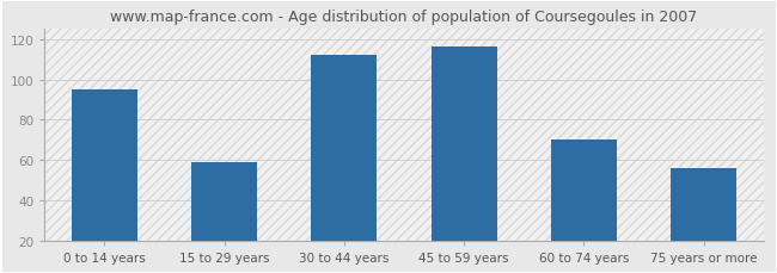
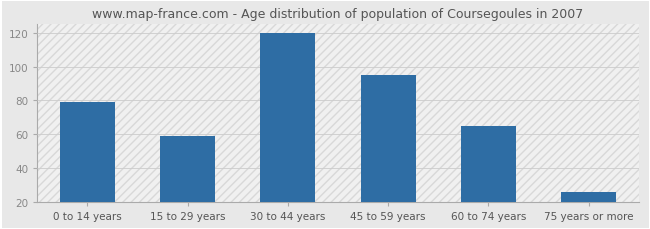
0 to 14 years: 95 -> 79
30 to 44 years: 112 -> 120
45 to 59 years: 116 -> 95
60 to 74 years: 70 -> 65
75 years or more: 56 -> 26
